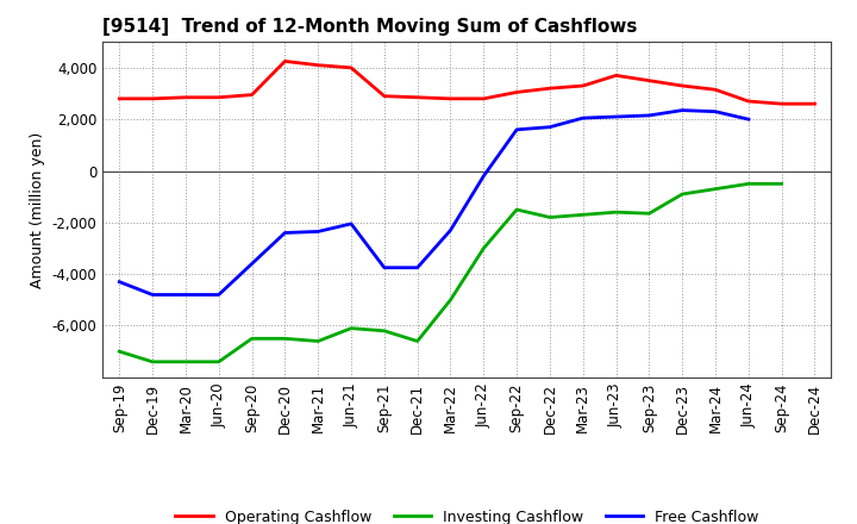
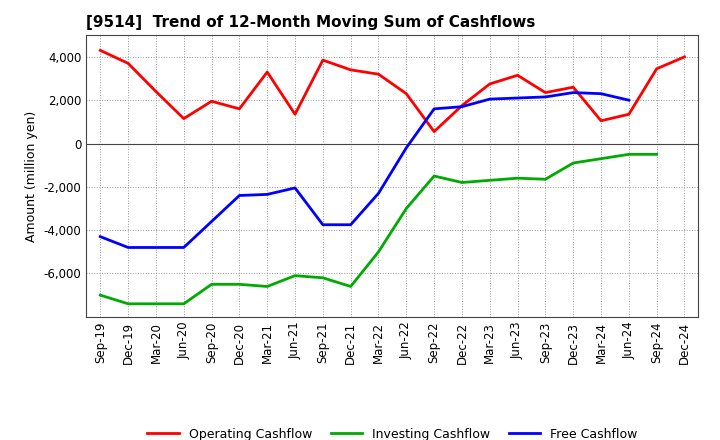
Operating Cashflow/Sep-19: 2,800 -> 4,300
Operating Cashflow/Dec-19: 2,800 -> 3,700
Operating Cashflow/Mar-20: 2,850 -> 2,400
Operating Cashflow/Jun-20: 2,850 -> 1,150
Operating Cashflow/Sep-20: 2,950 -> 1,950
Operating Cashflow/Dec-20: 4,250 -> 1,600
Operating Cashflow/Mar-21: 4,100 -> 3,300
Operating Cashflow/Jun-21: 4,000 -> 1,350
Operating Cashflow/Sep-21: 2,900 -> 3,850
Operating Cashflow/Dec-21: 2,850 -> 3,400
Operating Cashflow/Mar-22: 2,800 -> 3,200
Operating Cashflow/Jun-22: 2,800 -> 2,300
Operating Cashflow/Sep-22: 3,050 -> 550
Operating Cashflow/Dec-22: 3,200 -> 1,750
Operating Cashflow/Mar-23: 3,300 -> 2,750
Operating Cashflow/Jun-23: 3,700 -> 3,150
Operating Cashflow/Sep-23: 3,500 -> 2,350
Operating Cashflow/Dec-23: 3,300 -> 2,600
Operating Cashflow/Mar-24: 3,150 -> 1,050
Operating Cashflow/Jun-24: 2,700 -> 1,350
Operating Cashflow/Sep-24: 2,600 -> 3,450
Operating Cashflow/Dec-24: 2,600 -> 4,000
